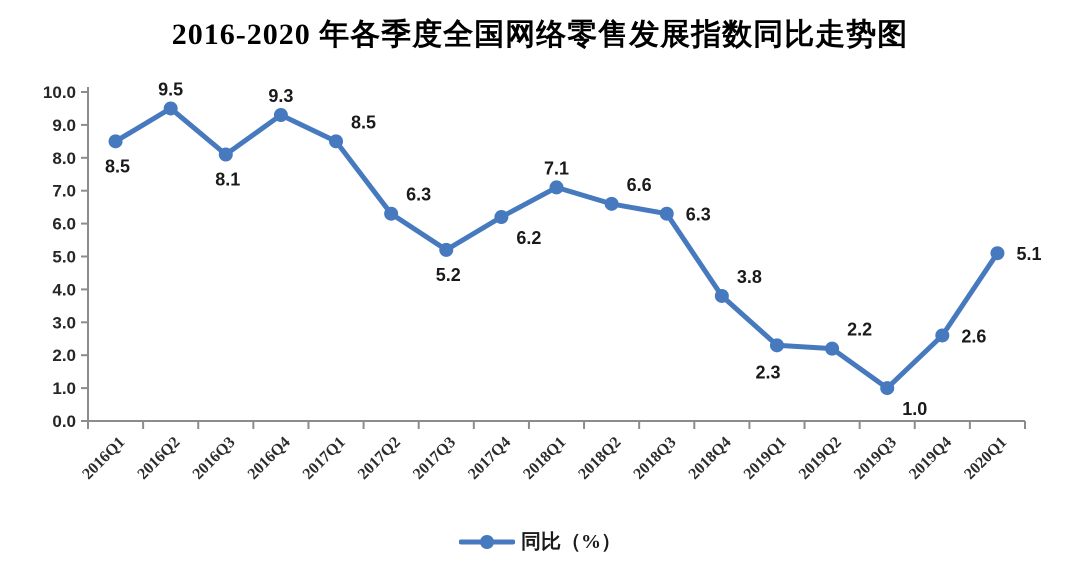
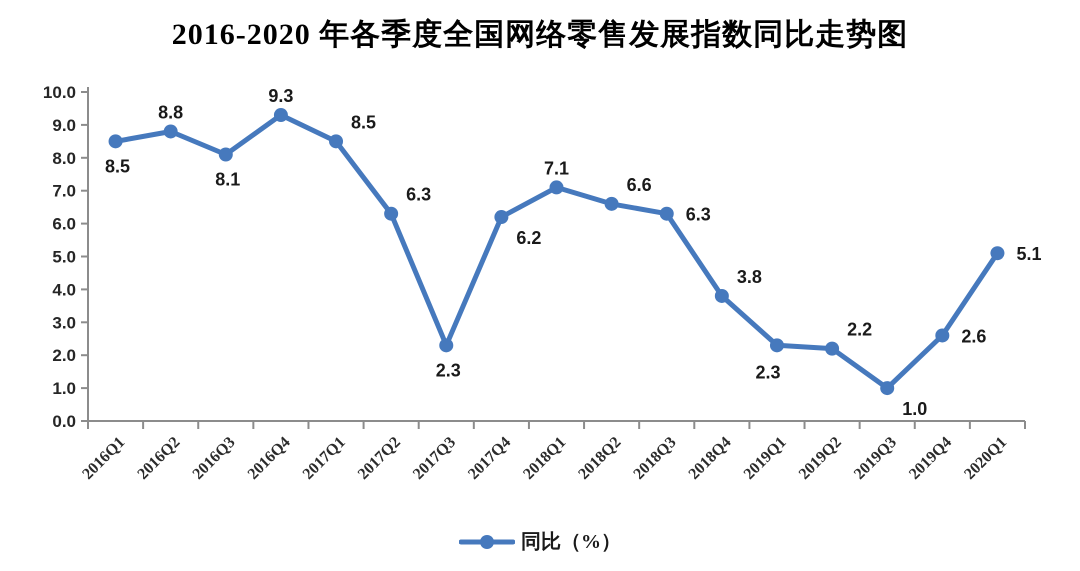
2016Q2: 9.5 -> 8.8
2017Q3: 5.2 -> 2.3
